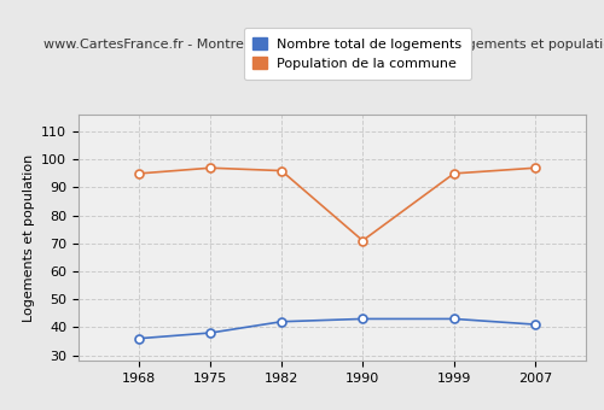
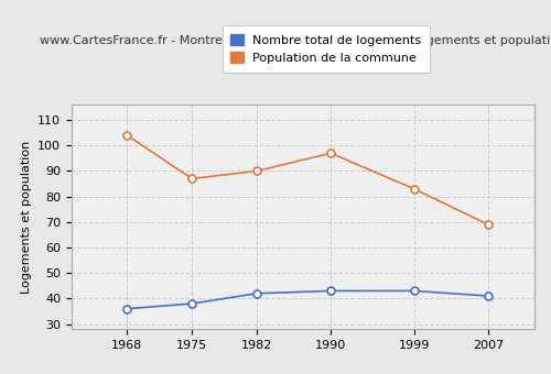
Population de la commune/1968: 95 -> 104
Population de la commune/1975: 97 -> 87
Population de la commune/1982: 96 -> 90
Population de la commune/1990: 71 -> 97
Population de la commune/1999: 95 -> 83
Population de la commune/2007: 97 -> 69
